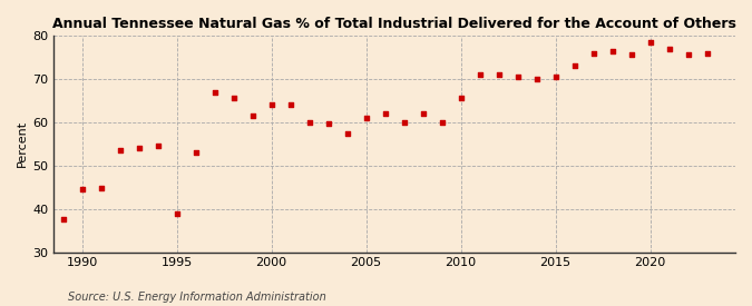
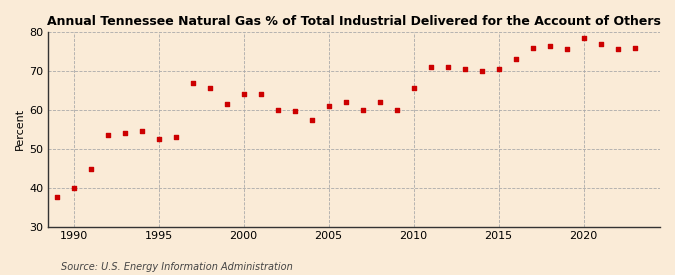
1990: 44.5 -> 39.8
1995: 39.0 -> 52.5
